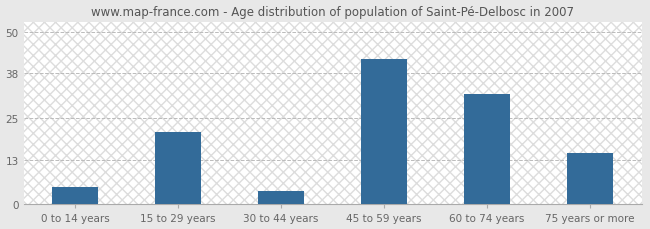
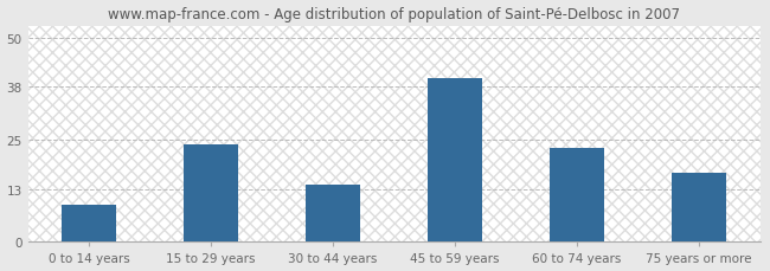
0 to 14 years: 5 -> 9
15 to 29 years: 21 -> 24
30 to 44 years: 4 -> 14
45 to 59 years: 42 -> 40
60 to 74 years: 32 -> 23
75 years or more: 15 -> 17
